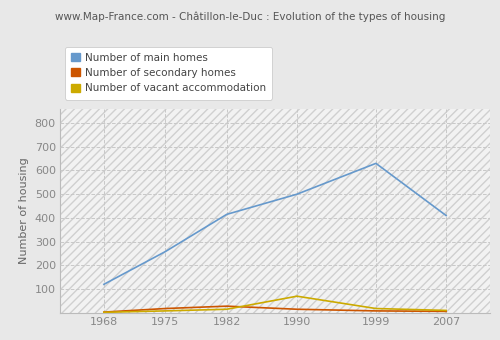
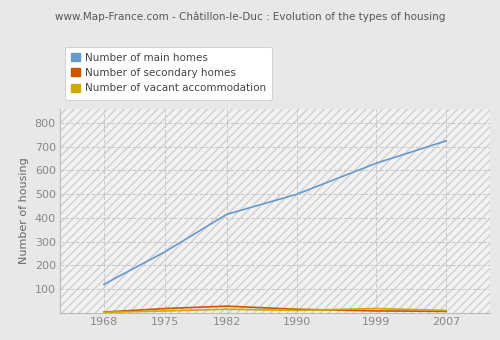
Number of vacant accommodation/1990: 70 -> 10
Number of main homes/2007: 410 -> 725
